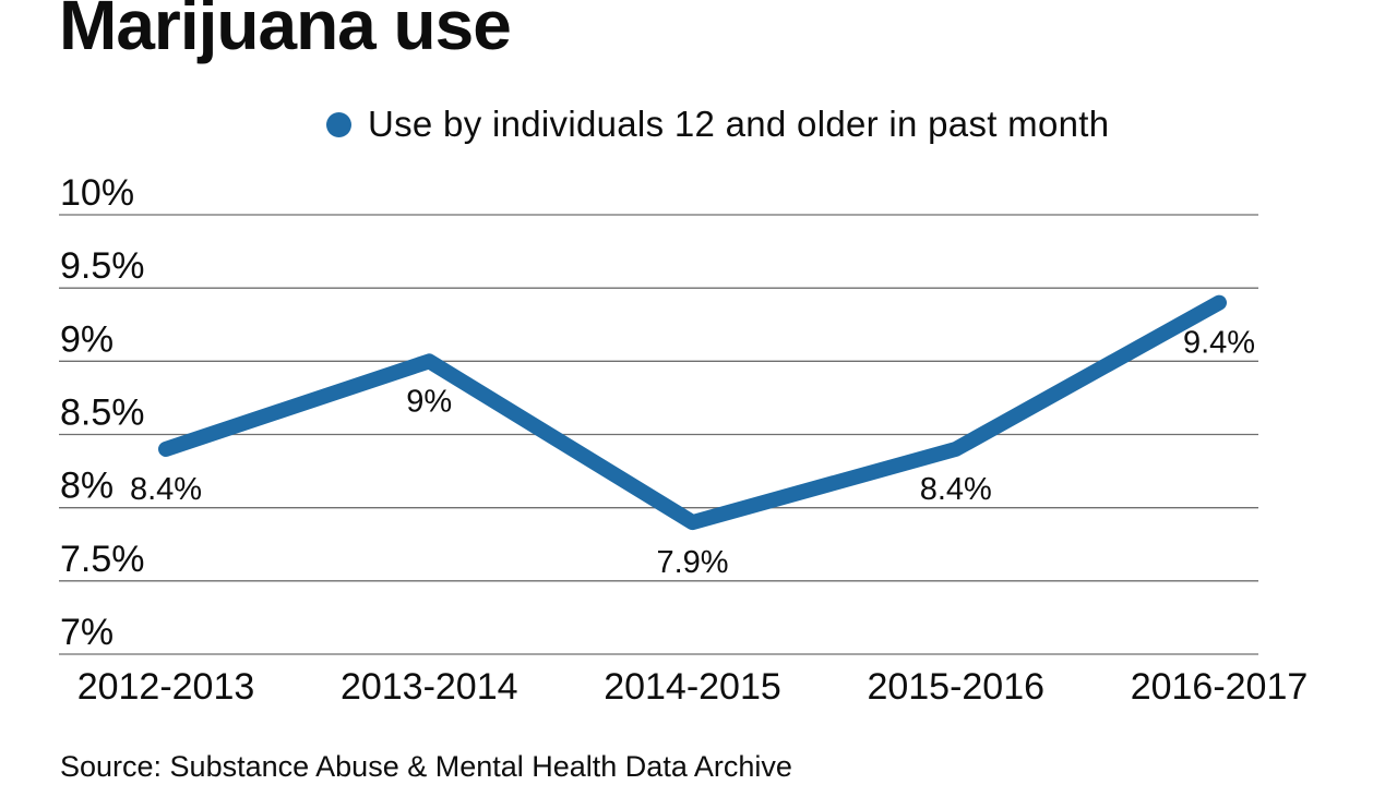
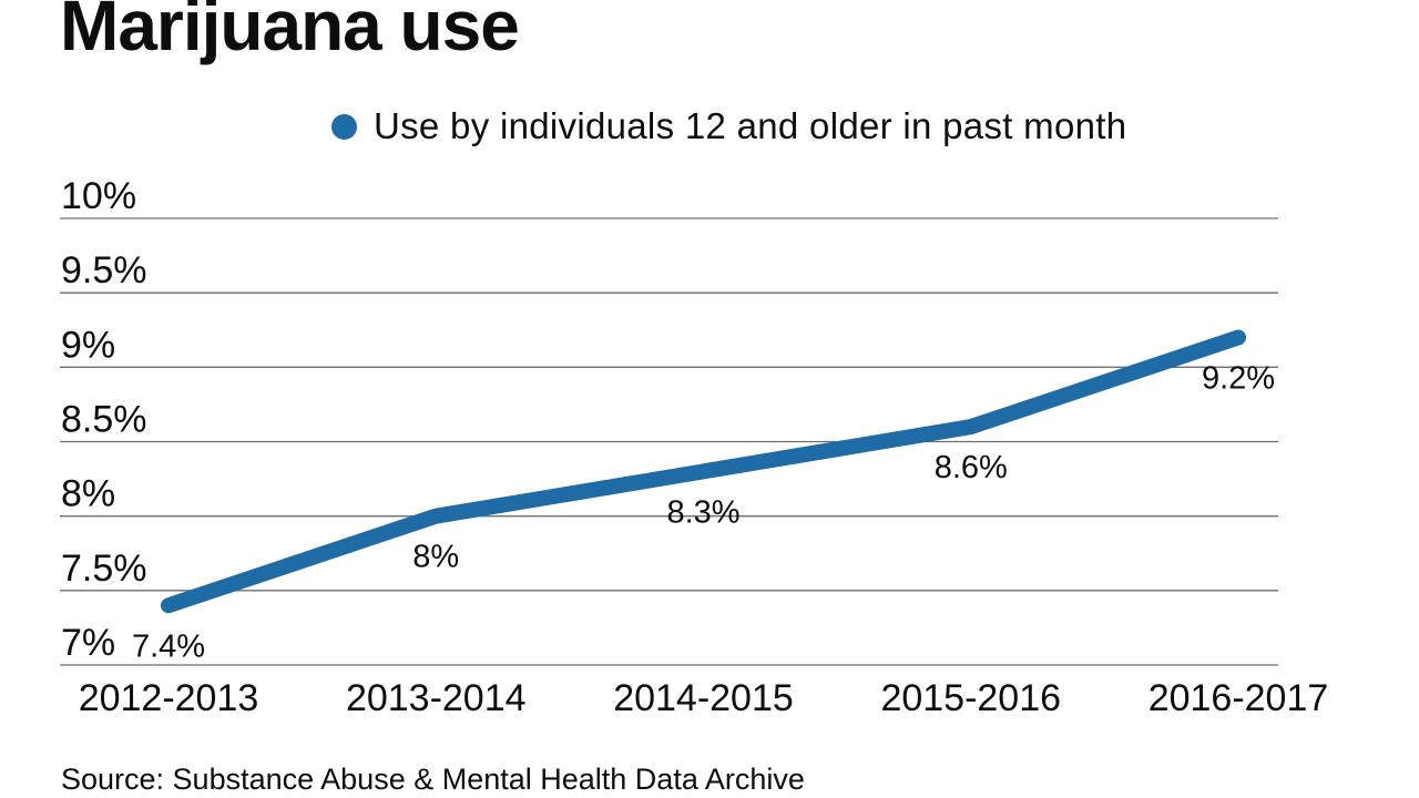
2012-2013: 8.4% -> 7.4%
2013-2014: 9% -> 8%
2014-2015: 7.9% -> 8.3%
2015-2016: 8.4% -> 8.6%
2016-2017: 9.4% -> 9.2%
